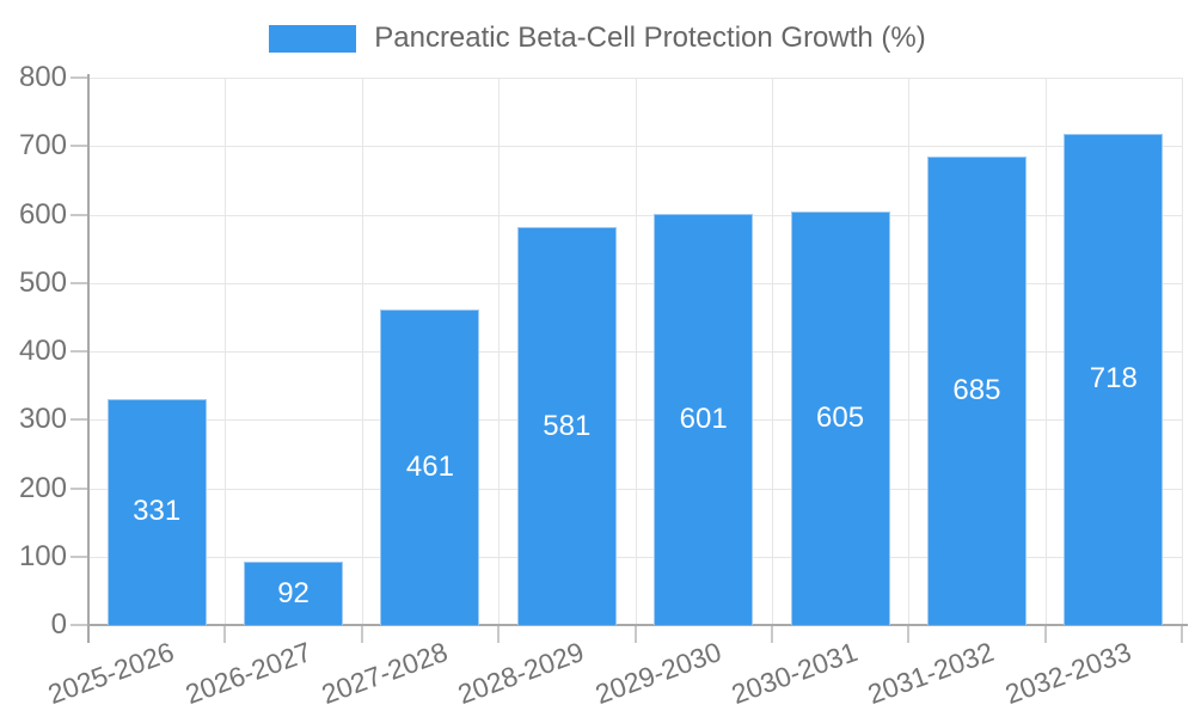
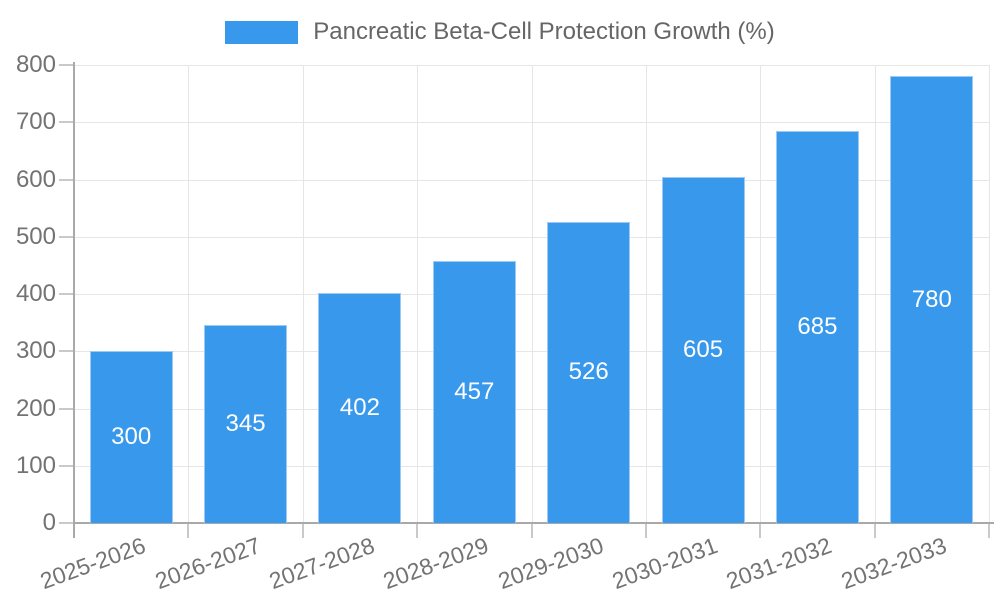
2025-2026: 331 -> 300
2026-2027: 92 -> 345
2027-2028: 461 -> 402
2028-2029: 581 -> 457
2029-2030: 601 -> 526
2032-2033: 718 -> 780
